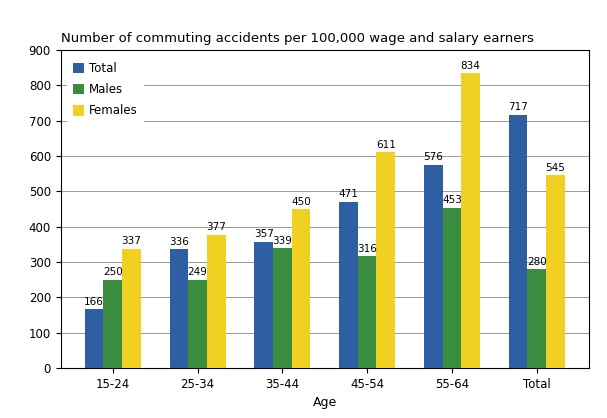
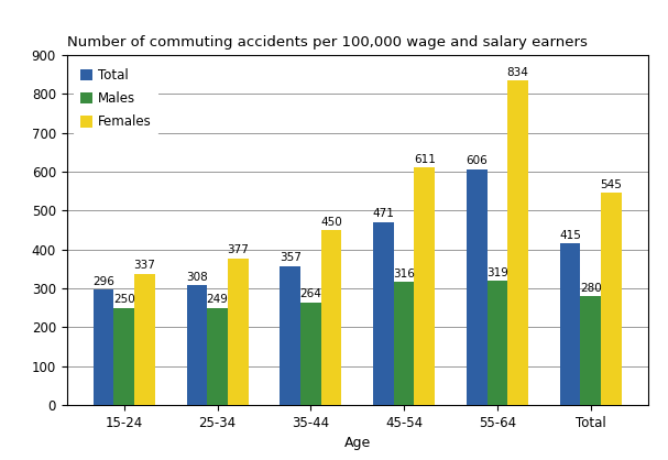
Total/15-24: 166 -> 296
Total/25-34: 336 -> 308
Males/35-44: 339 -> 264
Total/55-64: 576 -> 606
Males/55-64: 453 -> 319
Total/Total: 717 -> 415
